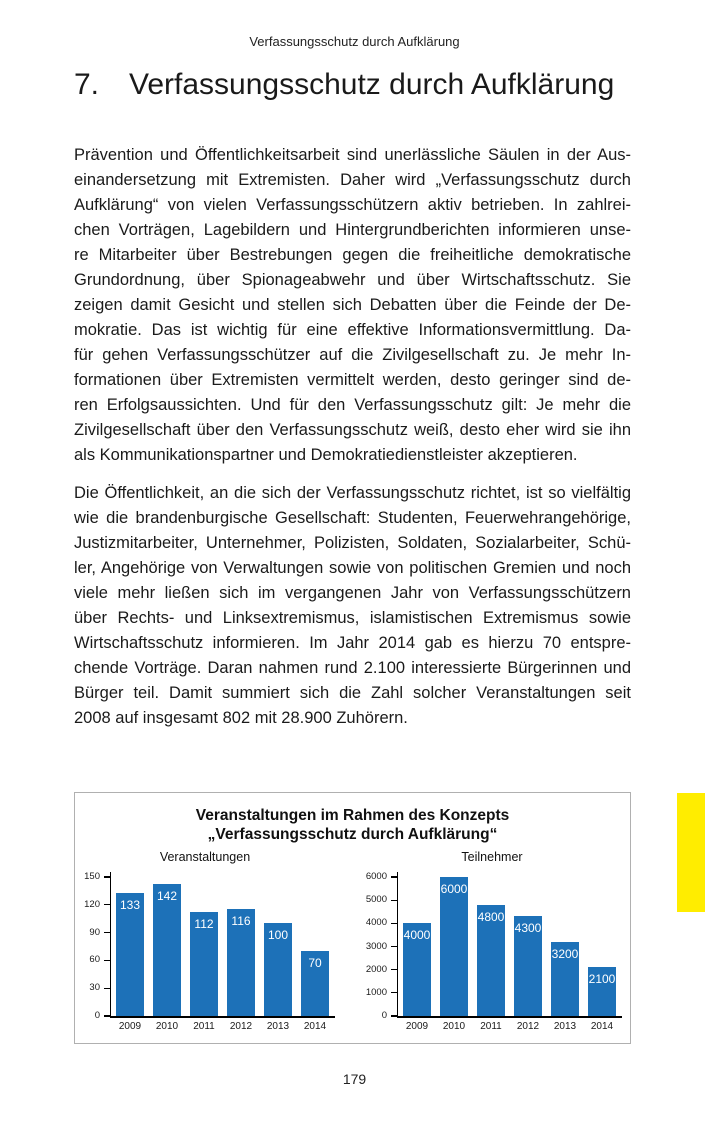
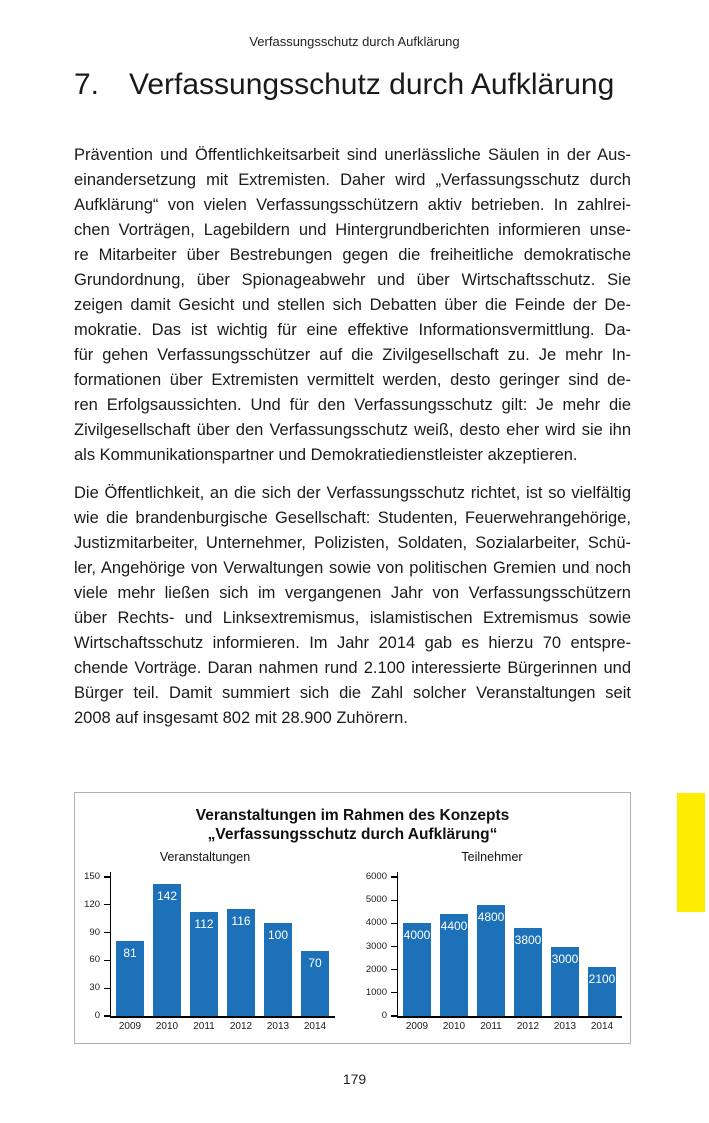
Veranstaltungen/2009: 133 -> 81
Teilnehmer/2010: 6000 -> 4400
Teilnehmer/2012: 4300 -> 3800
Teilnehmer/2013: 3200 -> 3000
